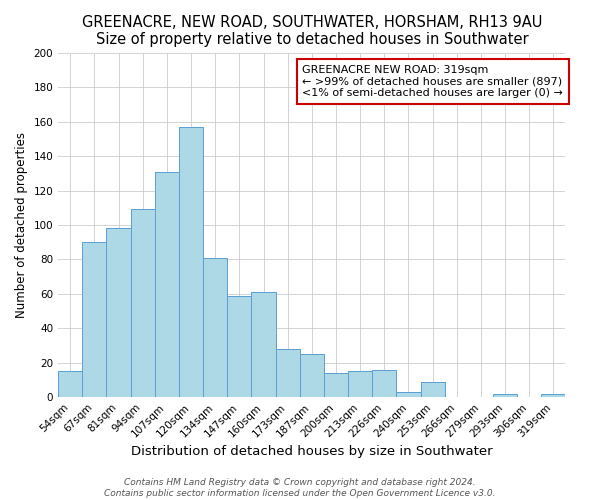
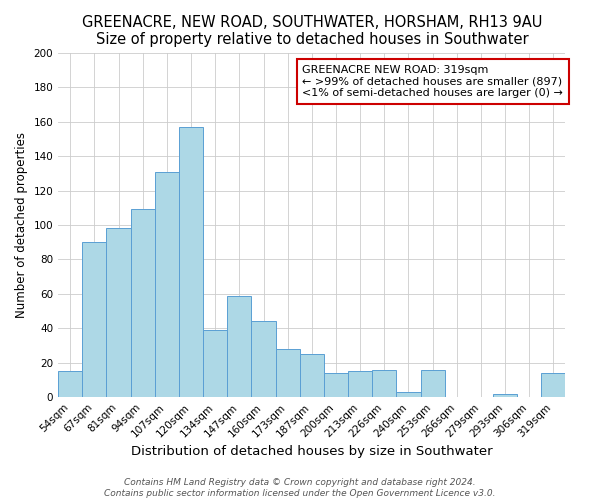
134sqm: 81 -> 39
160sqm: 61 -> 44
253sqm: 9 -> 16
319sqm: 2 -> 14
